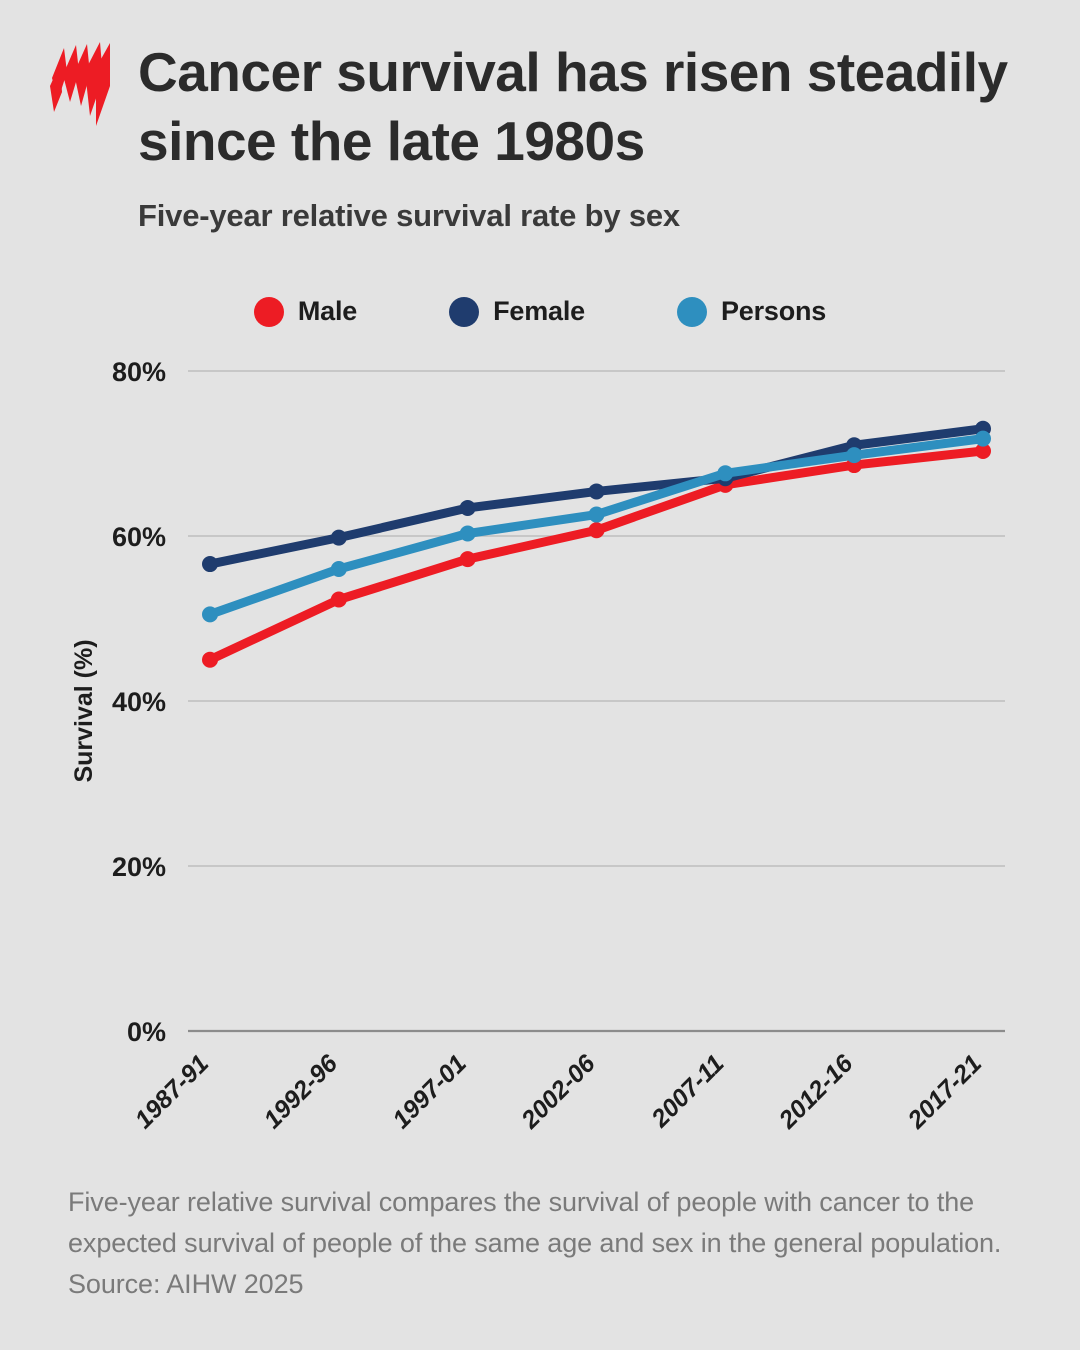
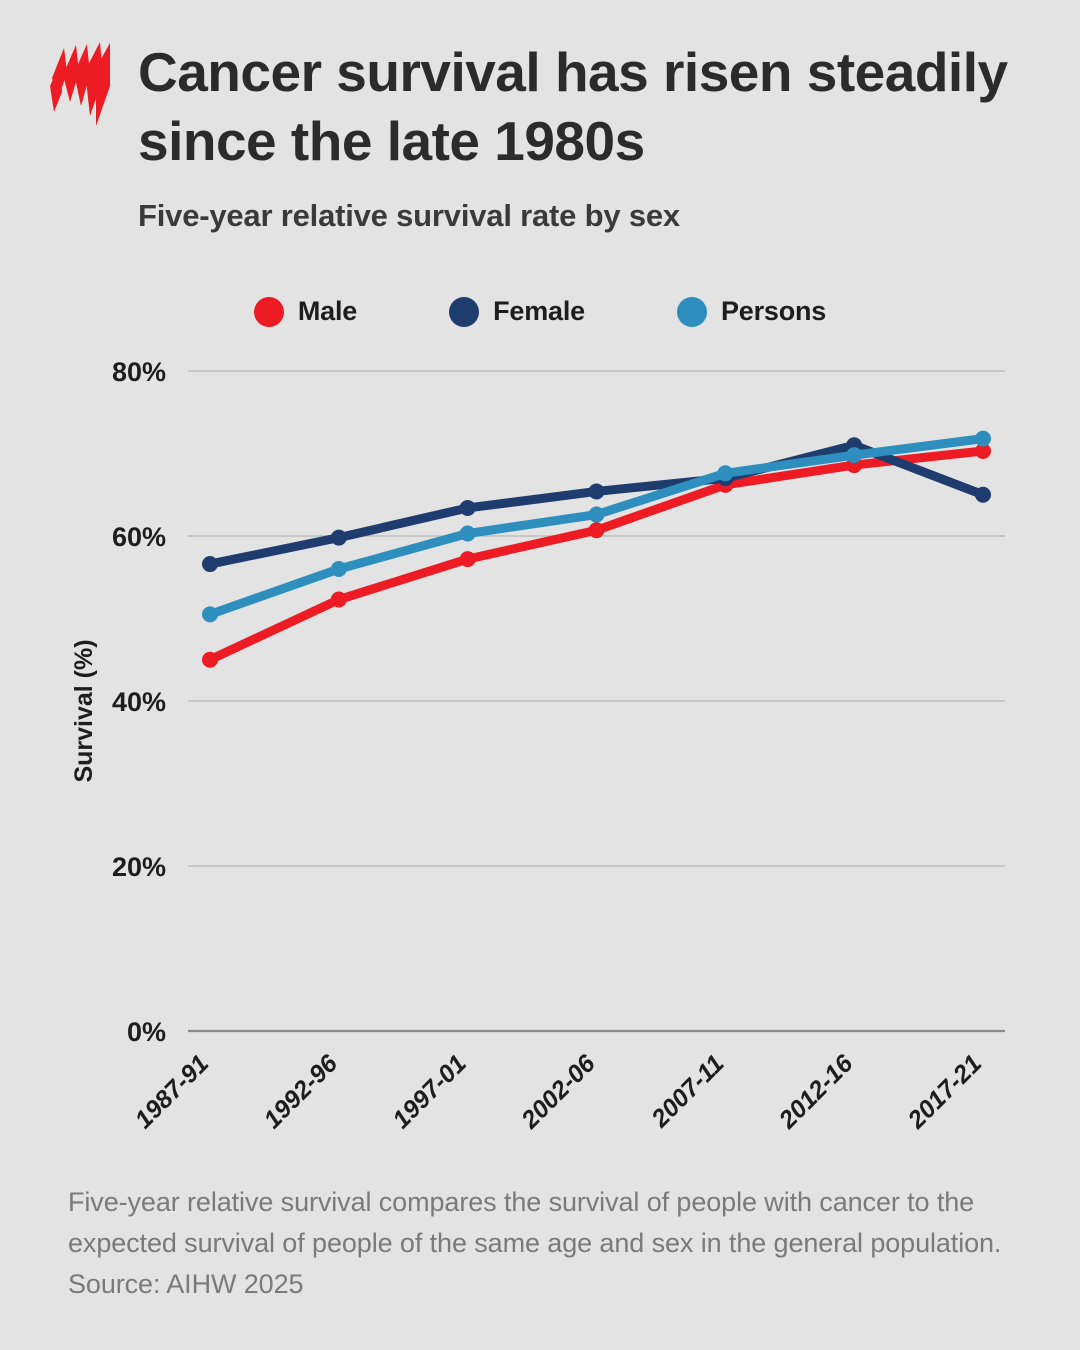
Female/2017-21: 73% -> 65%
